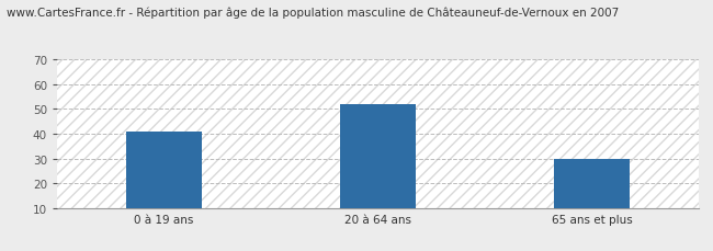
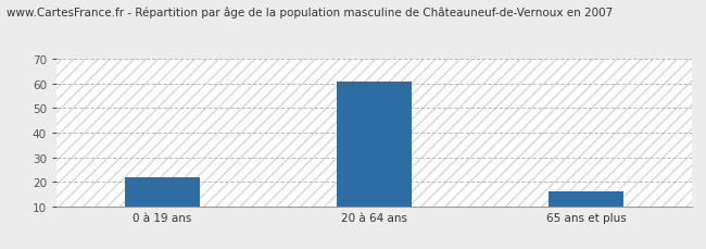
0 à 19 ans: 41 -> 22
20 à 64 ans: 52 -> 61
65 ans et plus: 30 -> 16
